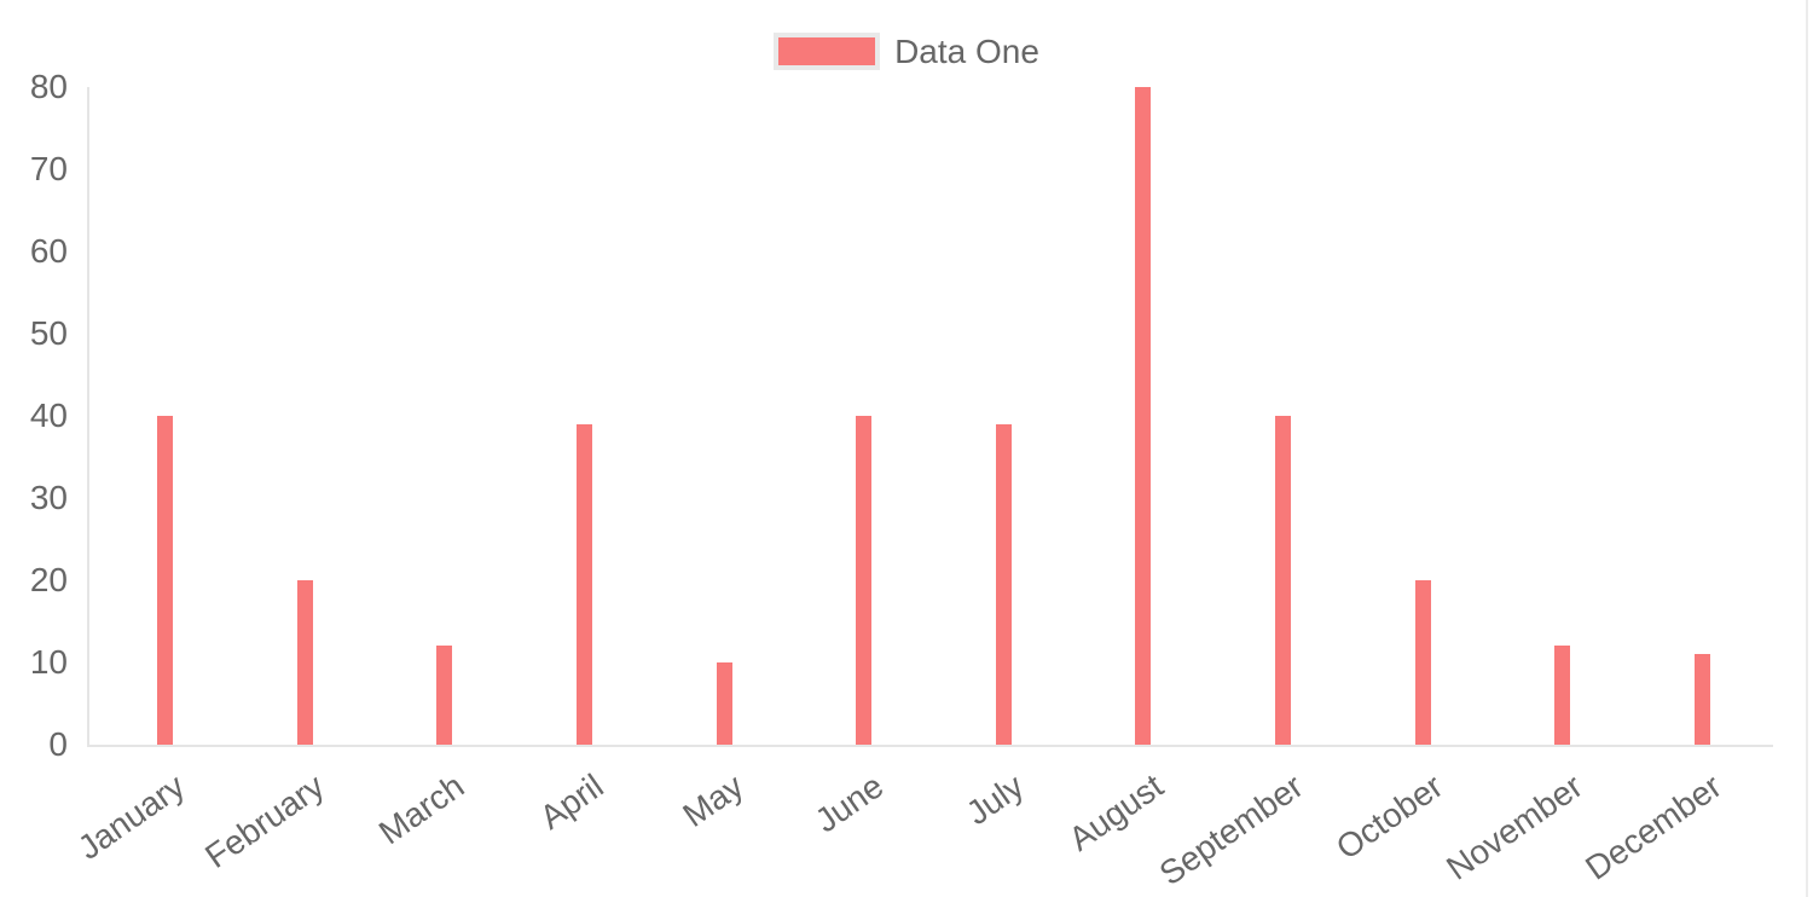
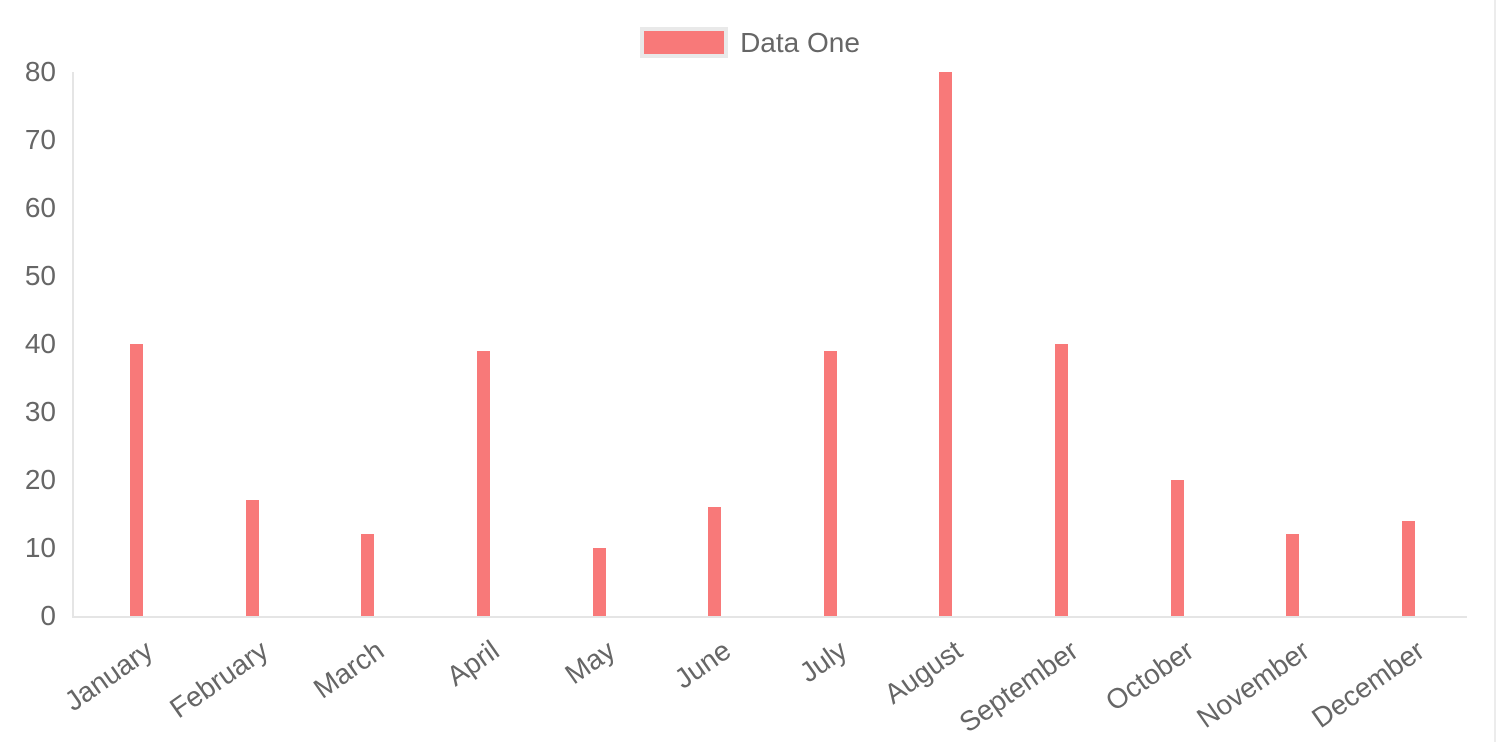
February: 20 -> 17
June: 40 -> 16
December: 11 -> 14
